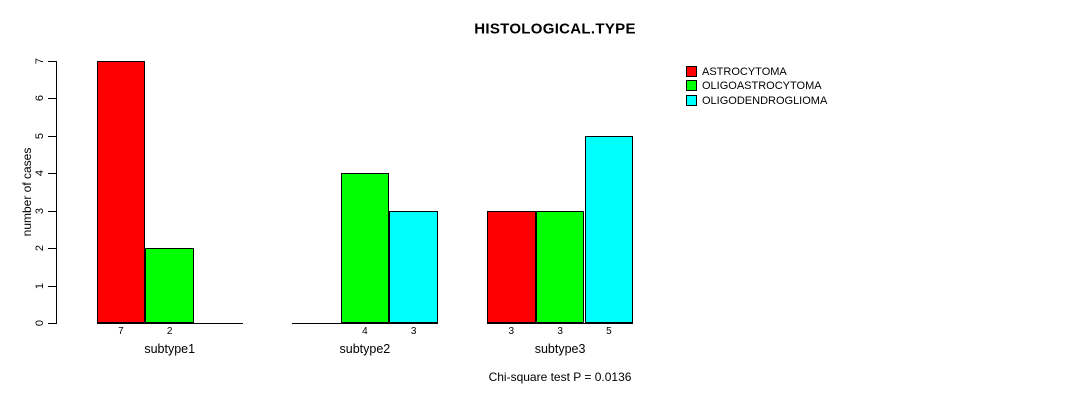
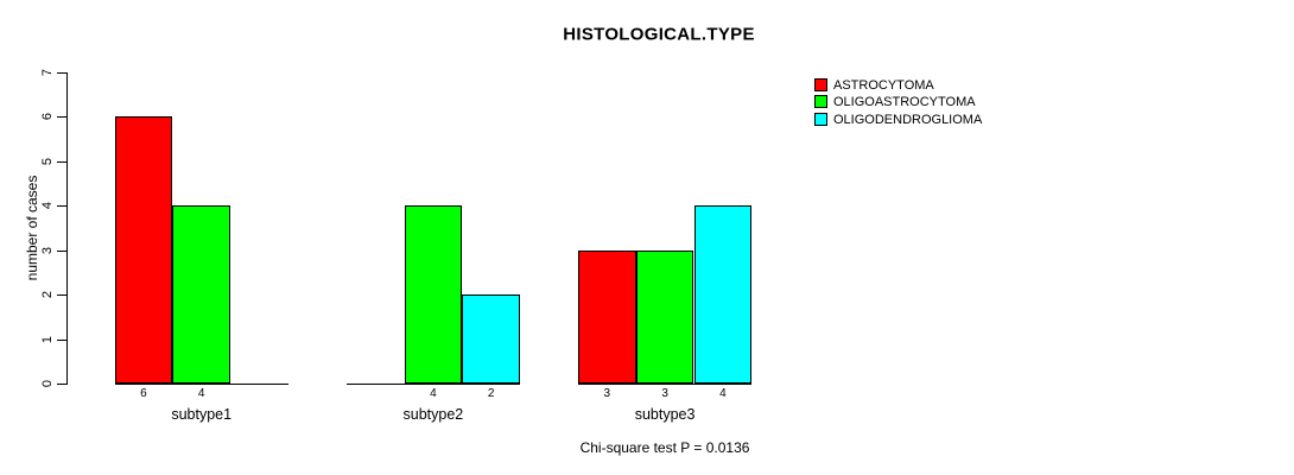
ASTROCYTOMA/subtype1: 7 -> 6
OLIGOASTROCYTOMA/subtype1: 2 -> 4
OLIGODENDROGLIOMA/subtype2: 3 -> 2
OLIGODENDROGLIOMA/subtype3: 5 -> 4
